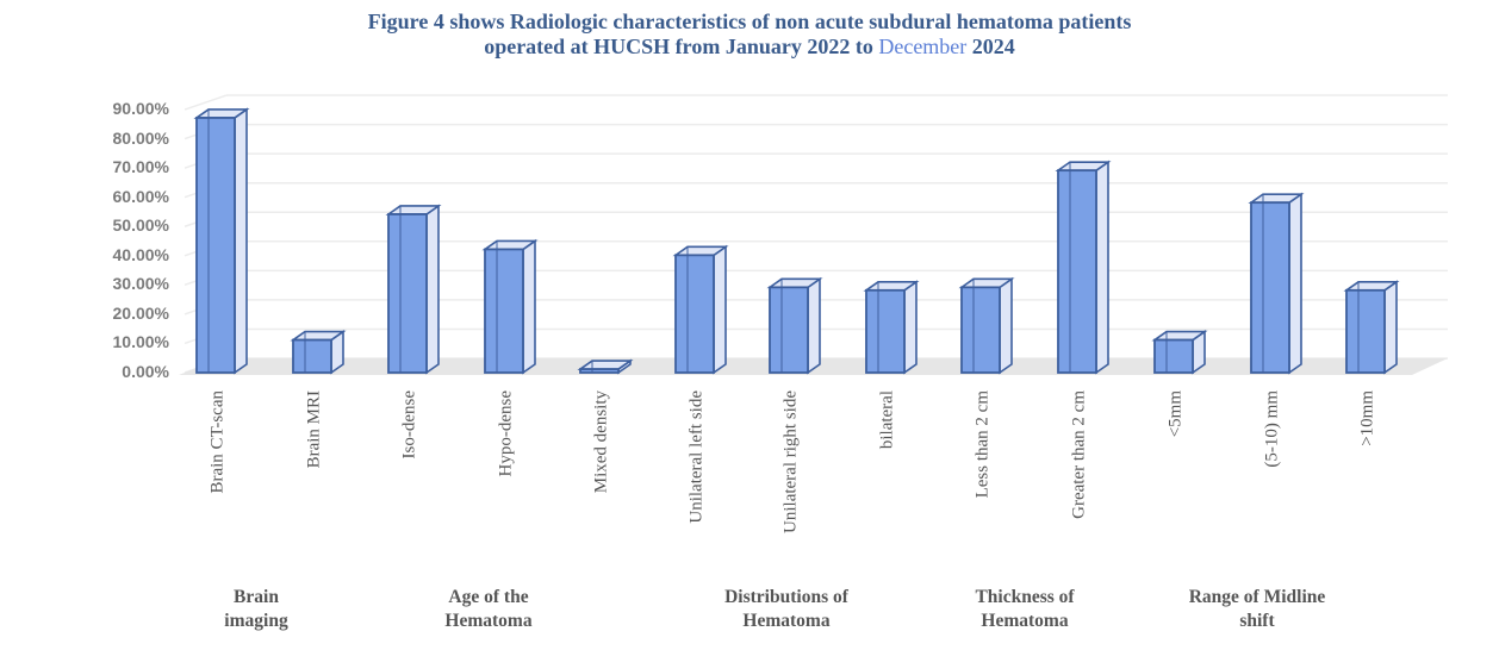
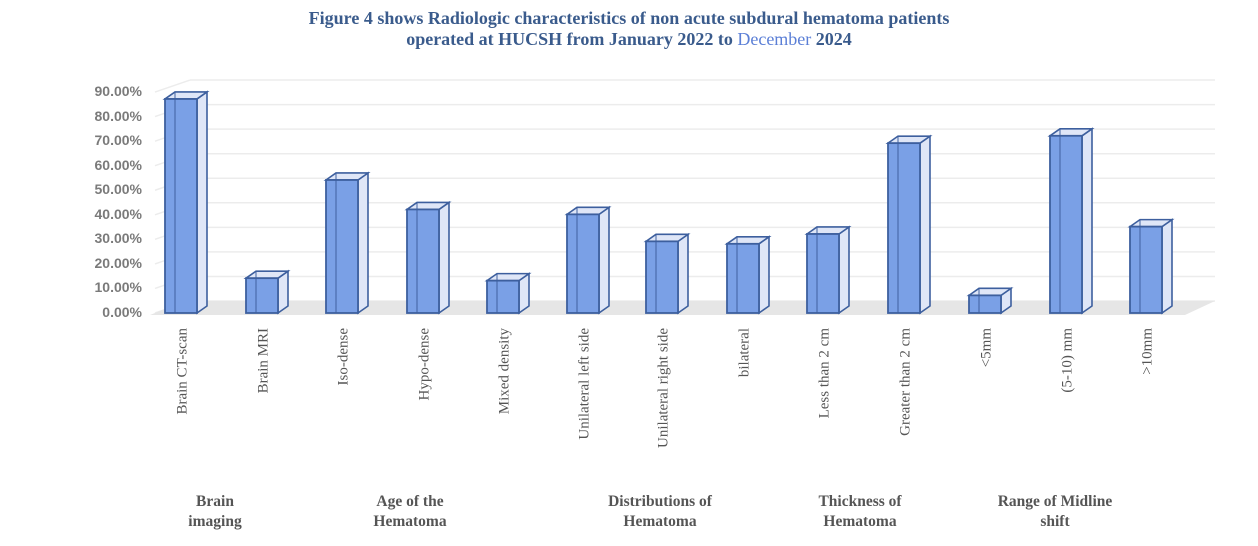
Brain MRI: 12% -> 15%
Mixed density: 2% -> 14%
Less than 2 cm: 30% -> 33%
<5mm: 12% -> 8%
(5-10) mm: 59% -> 73%
>10mm: 29% -> 36%
